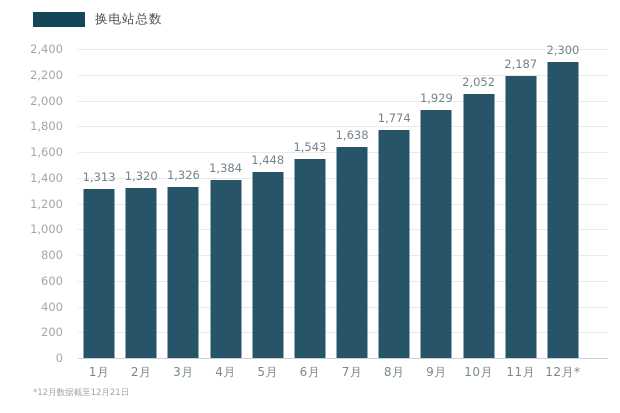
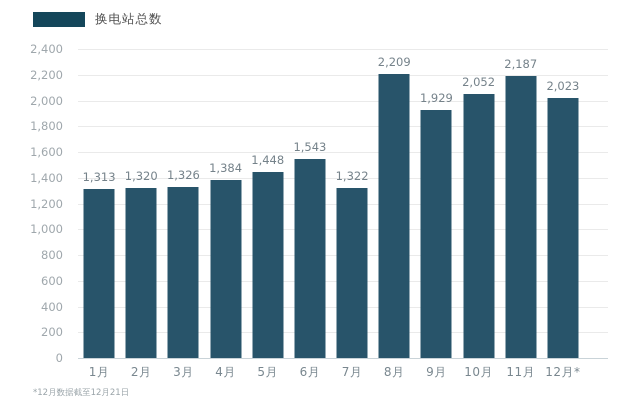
7月: 1,638 -> 1,322
8月: 1,774 -> 2,209
12月*: 2,300 -> 2,023
